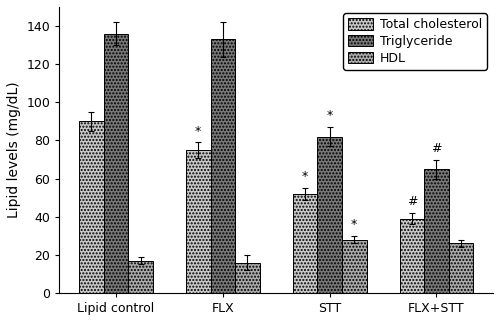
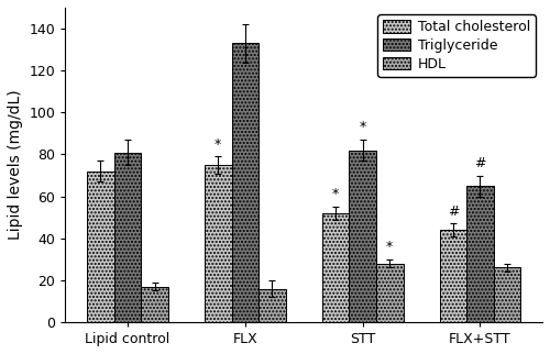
Total cholesterol/Lipid control: 90 -> 72
Triglyceride/Lipid control: 136 -> 81
Total cholesterol/FLX+STT: 39 -> 44
